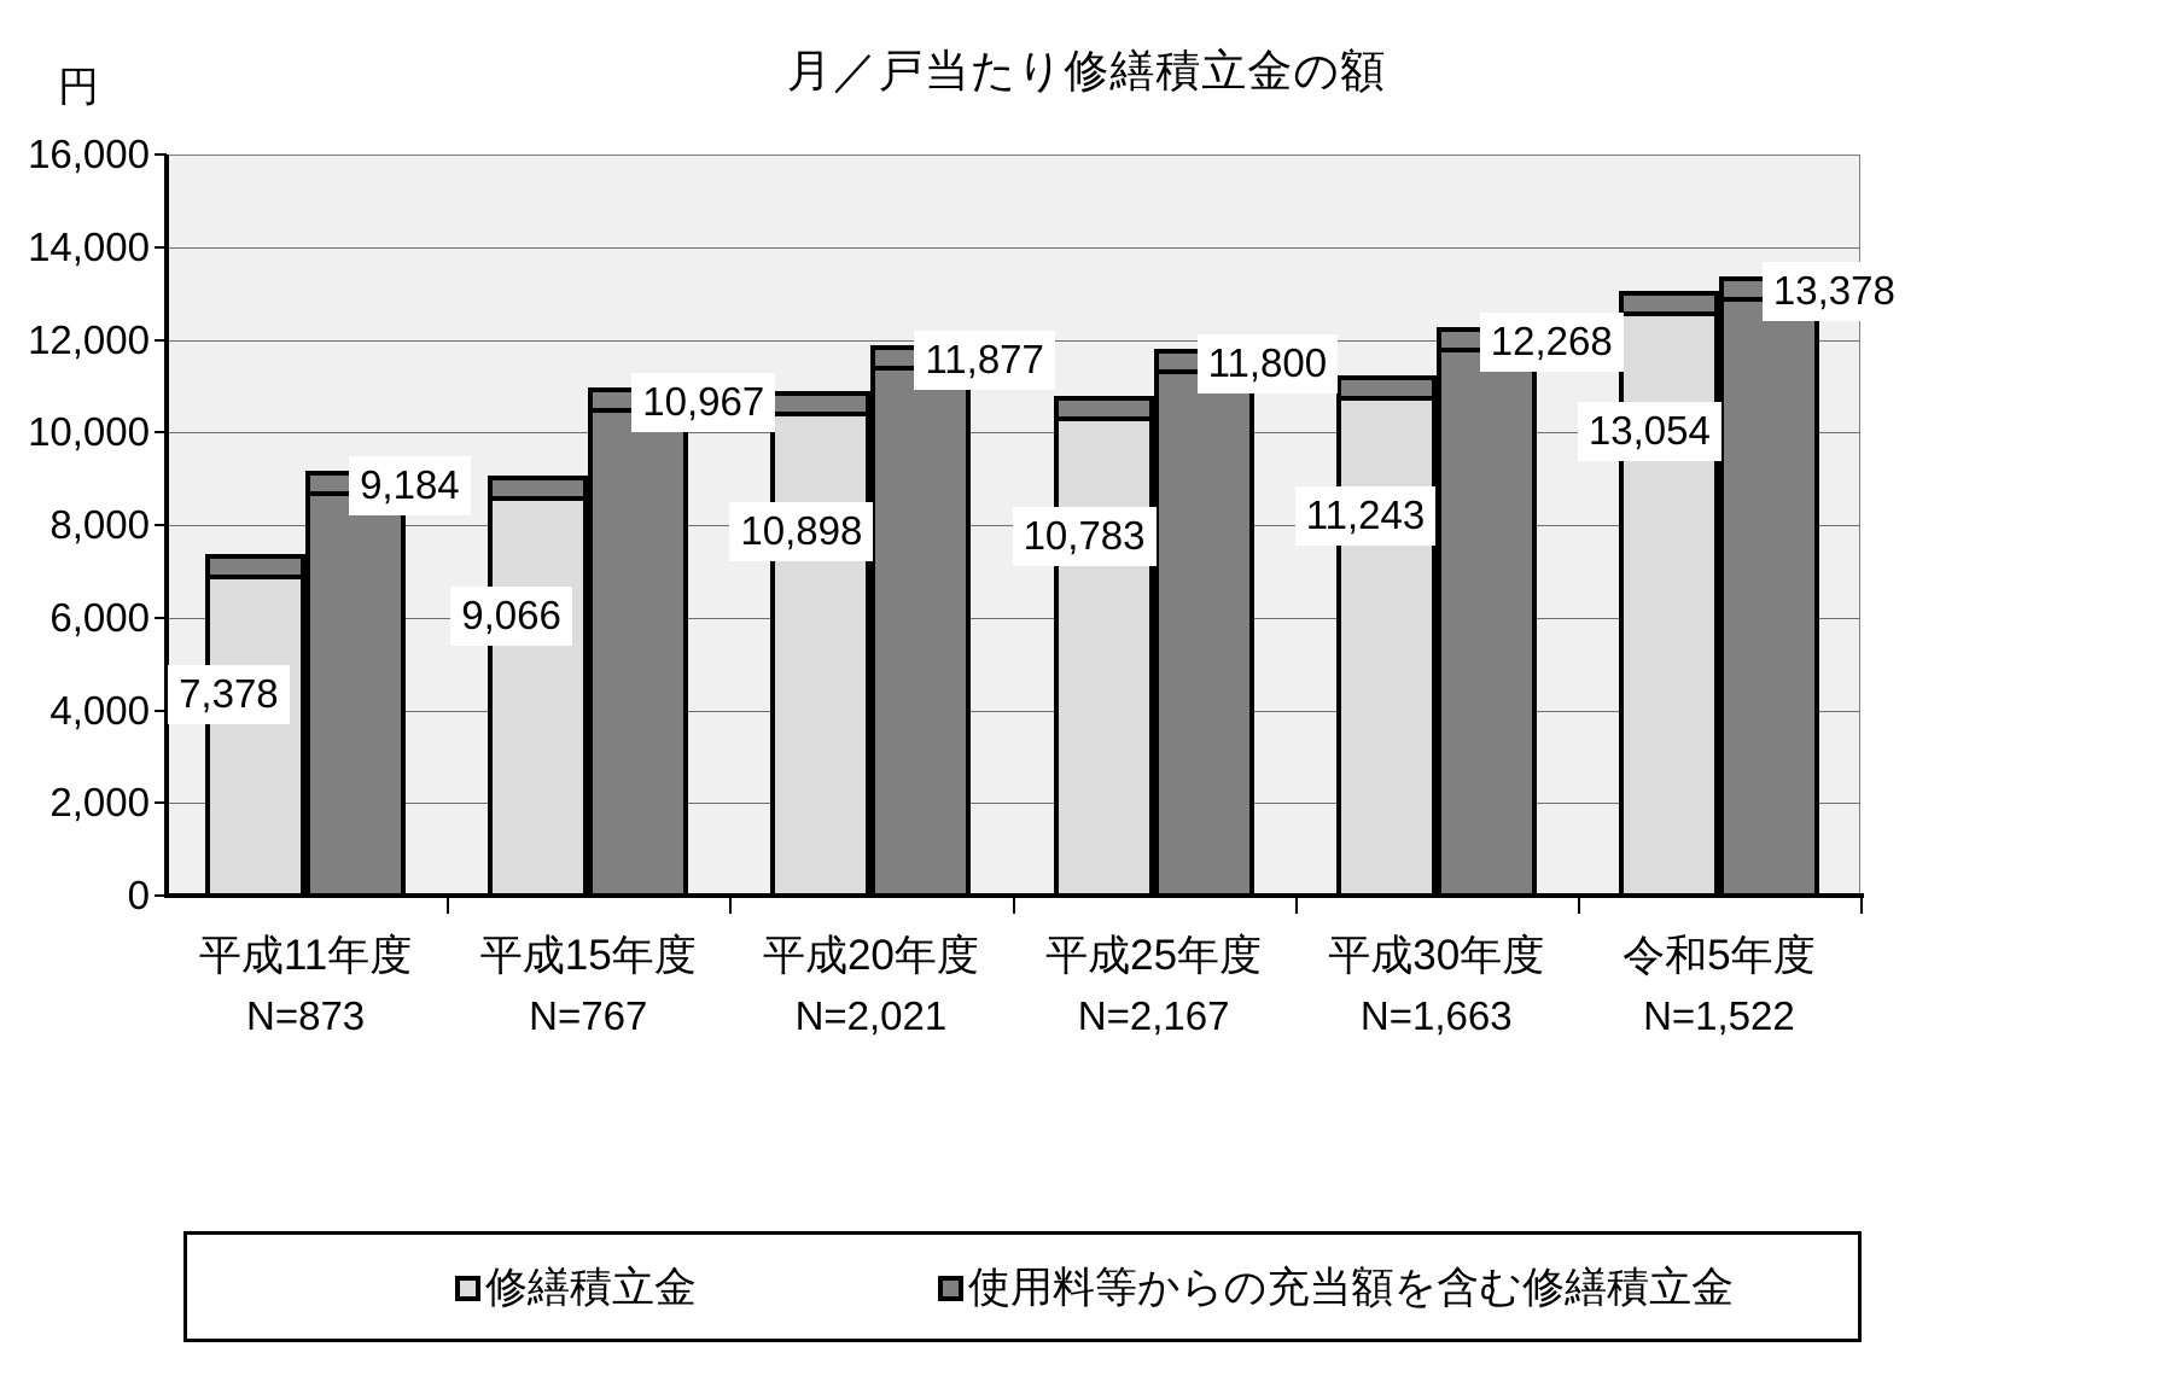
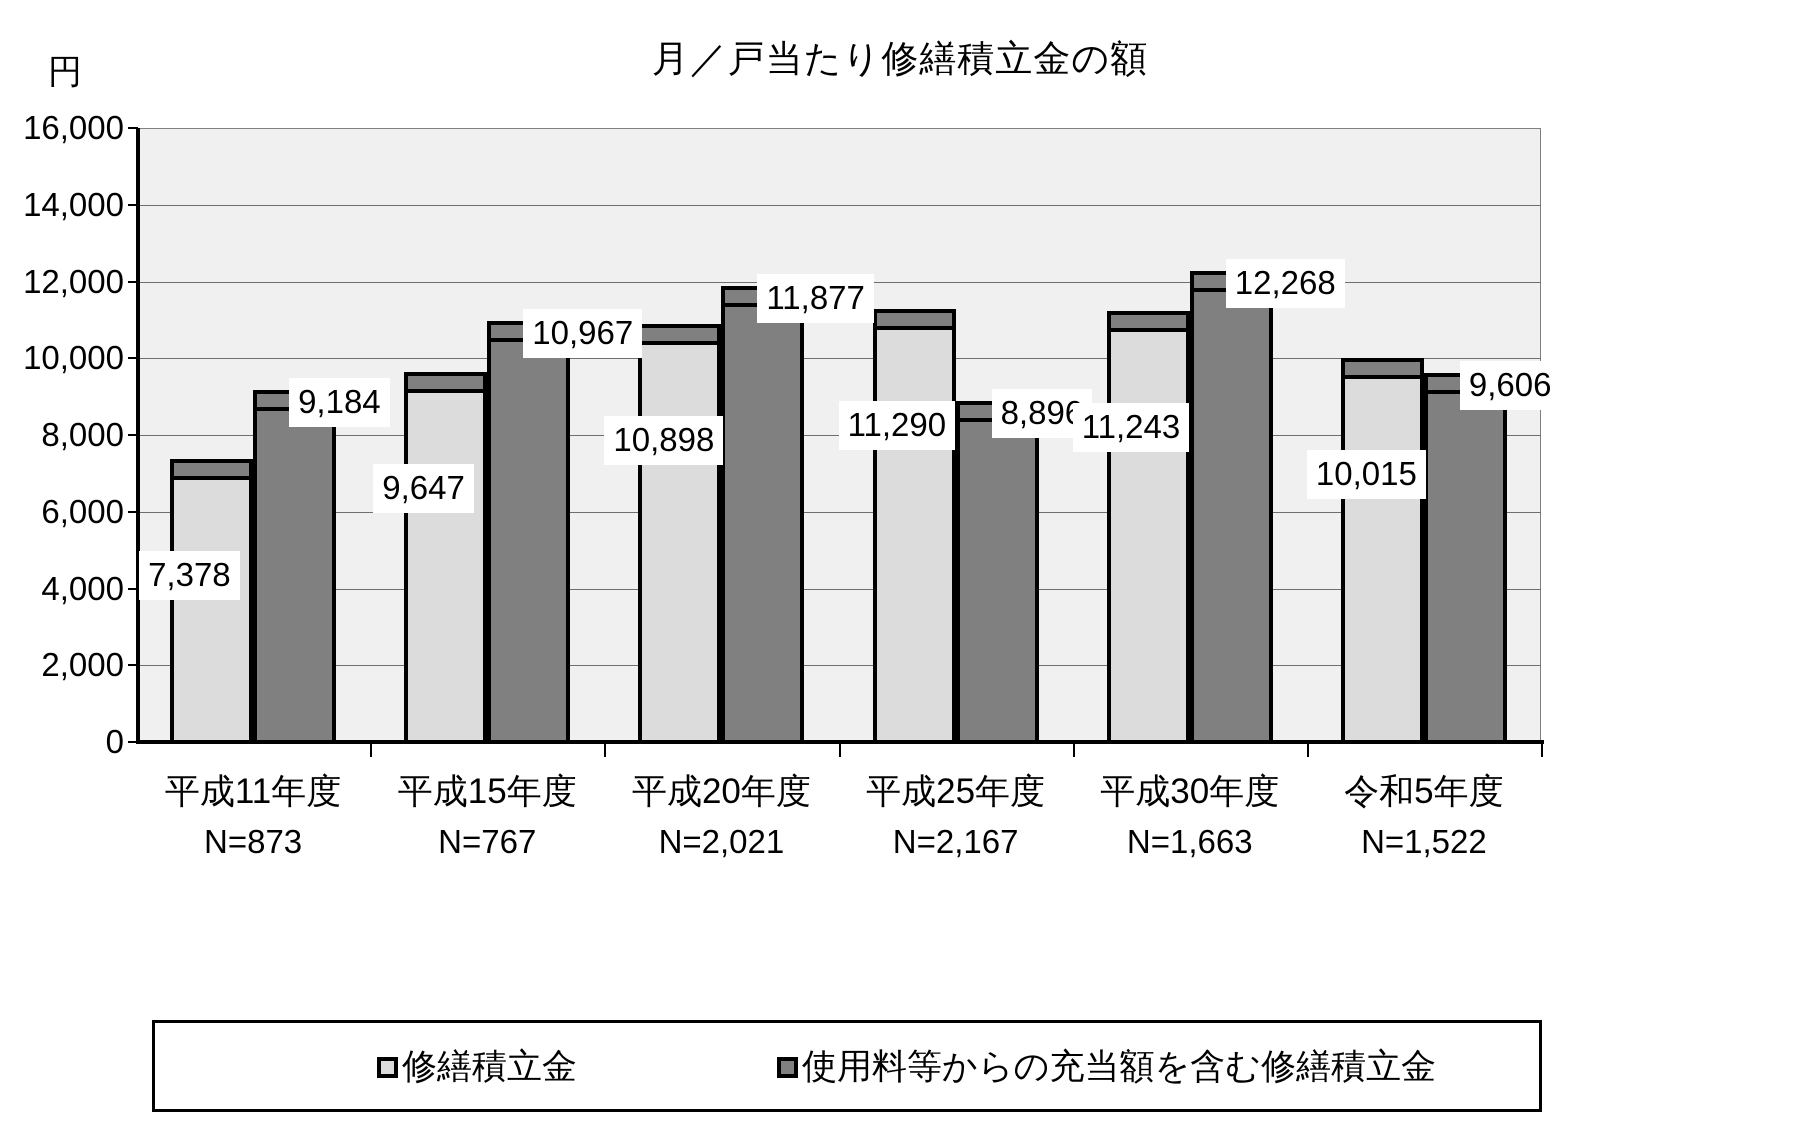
修繕積立金/平成15年度: 9,066 -> 9,647
修繕積立金/平成25年度: 10,783 -> 11,290
使用料等からの充当額を含む修繕積立金/平成25年度: 11,800 -> 8,896
修繕積立金/令和5年度: 13,054 -> 10,015
使用料等からの充当額を含む修繕積立金/令和5年度: 13,378 -> 9,606
